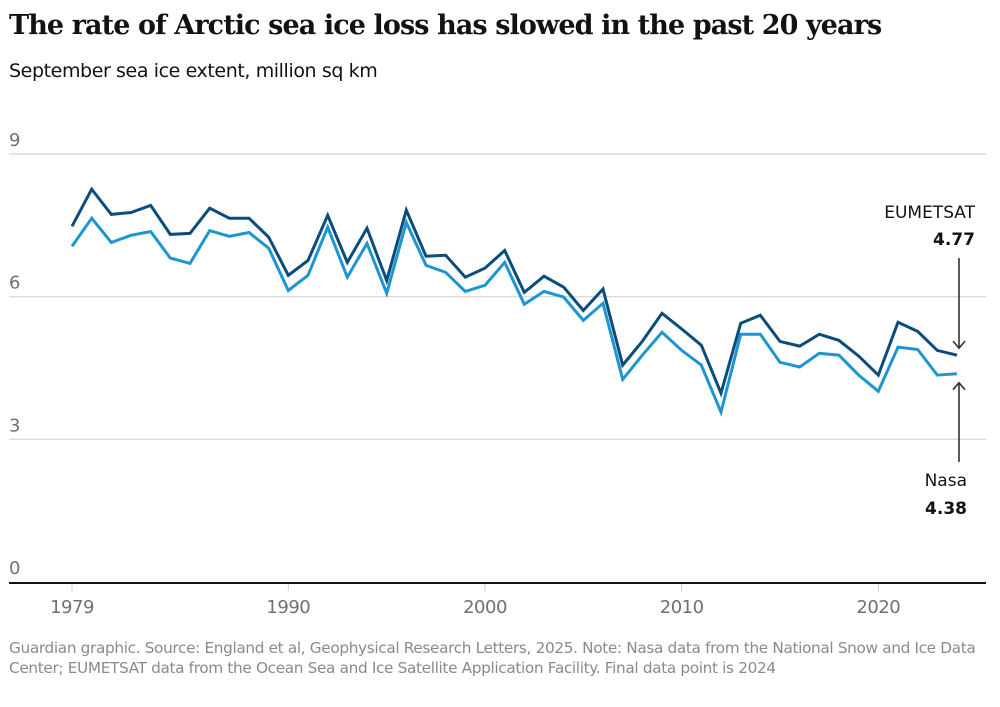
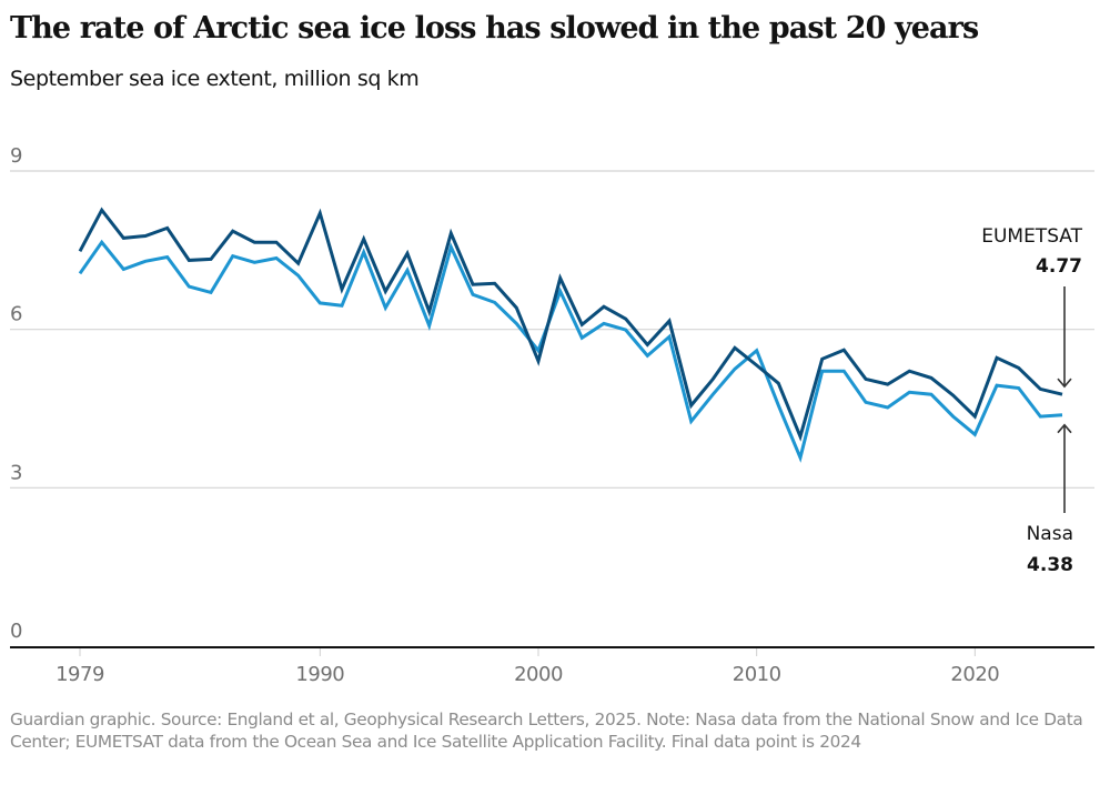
EUMETSAT/1990: 6.5 -> 8.2
Nasa/1990: 6.1 -> 6.5
EUMETSAT/2000: 6.6 -> 5.4
Nasa/2000: 6.2 -> 5.6
Nasa/2010: 4.9 -> 5.6
